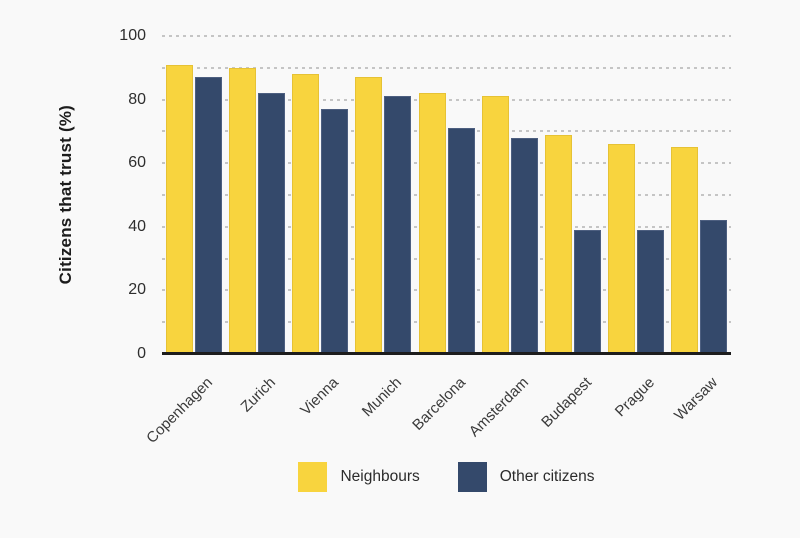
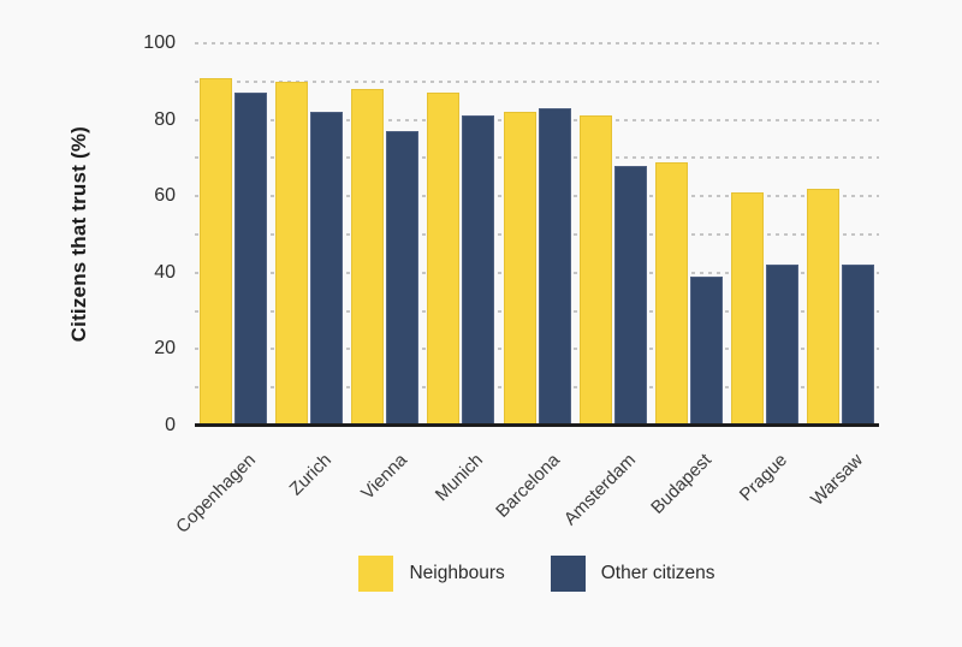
Other citizens/Barcelona: 71 -> 83
Neighbours/Prague: 66 -> 61
Other citizens/Prague: 39 -> 42
Neighbours/Warsaw: 65 -> 62
